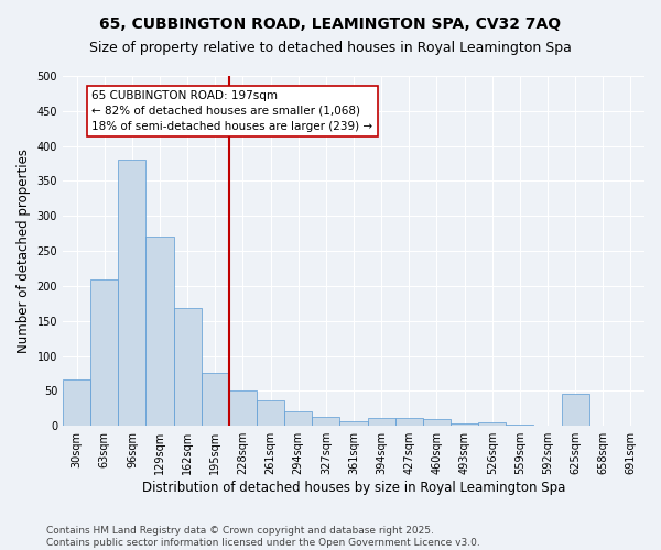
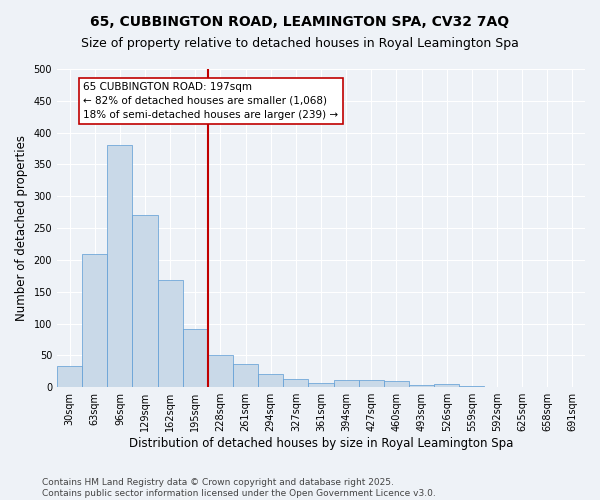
30sqm: 66 -> 33
195sqm: 76 -> 91
625sqm: 46 -> 1
